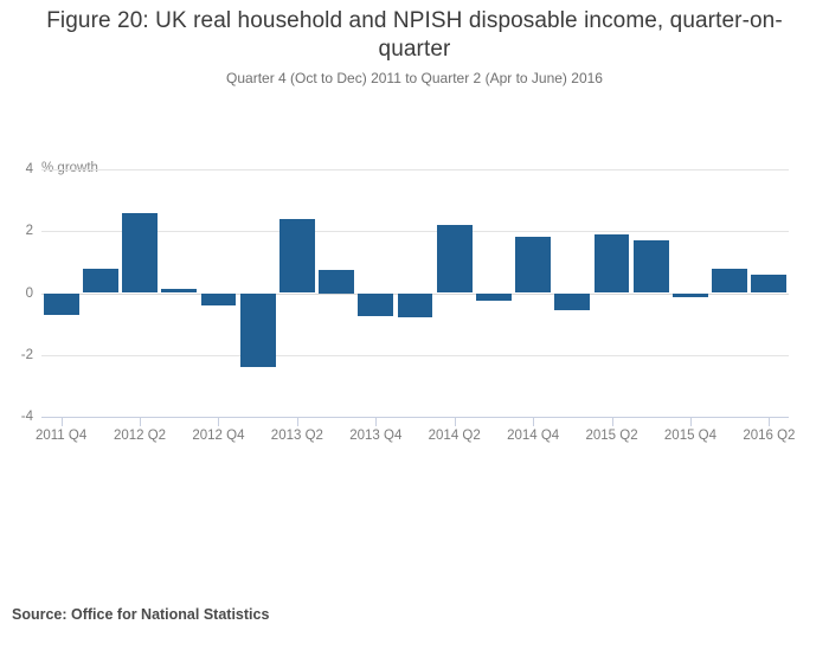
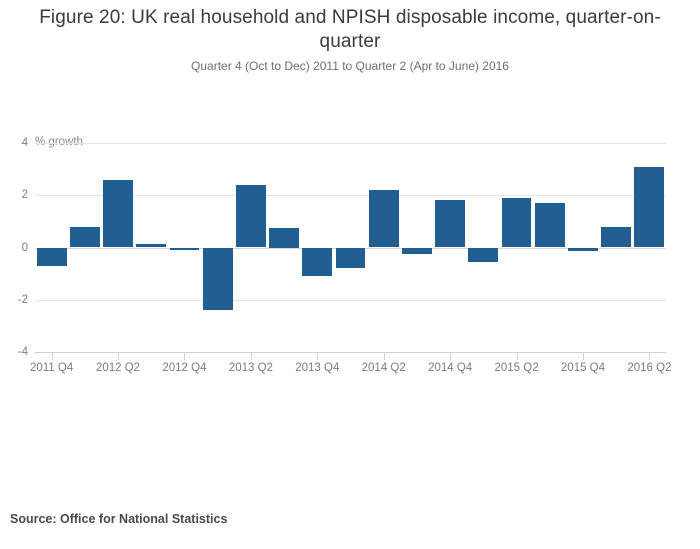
2012 Q4: -0.4 -> -0.1
2013 Q4: -0.8 -> -1.1
2016 Q2: 0.6 -> 3.1
